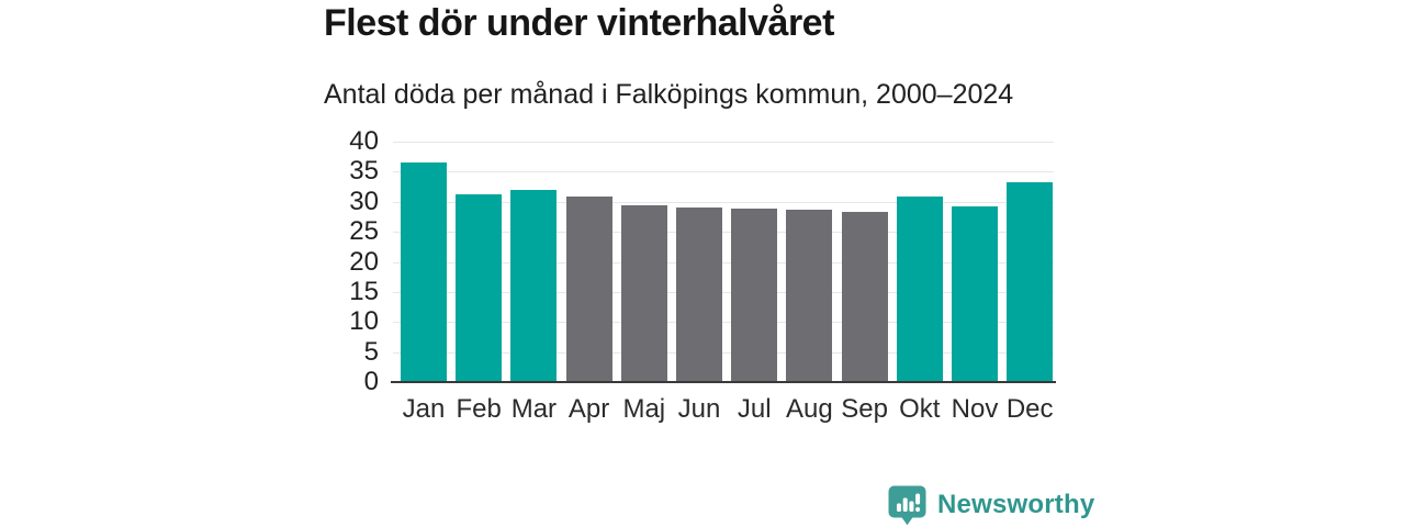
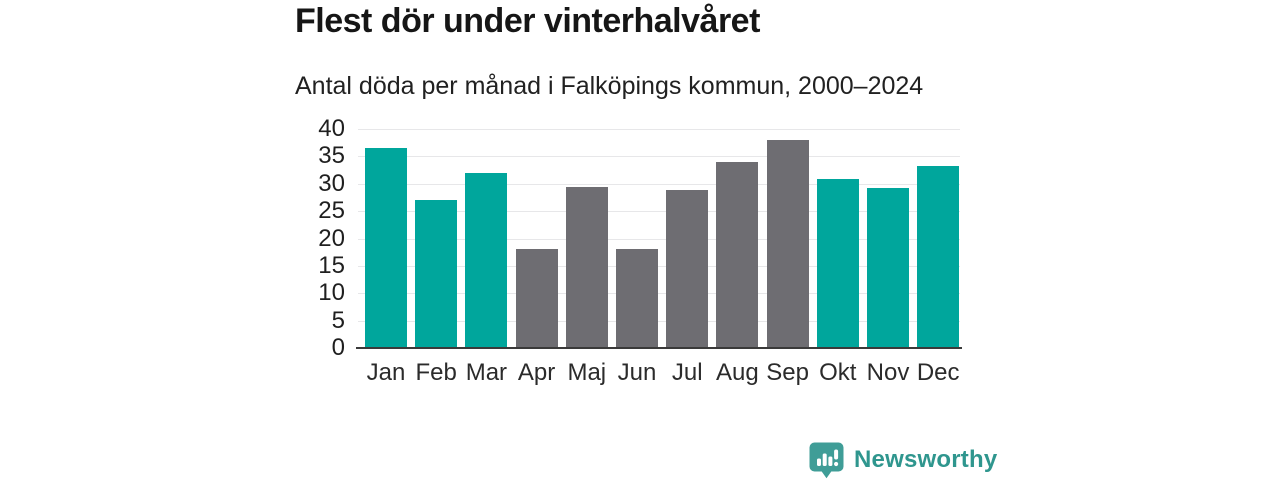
Feb: 31 -> 27
Apr: 31 -> 18
Jun: 29 -> 18
Aug: 29 -> 34
Sep: 28 -> 38
